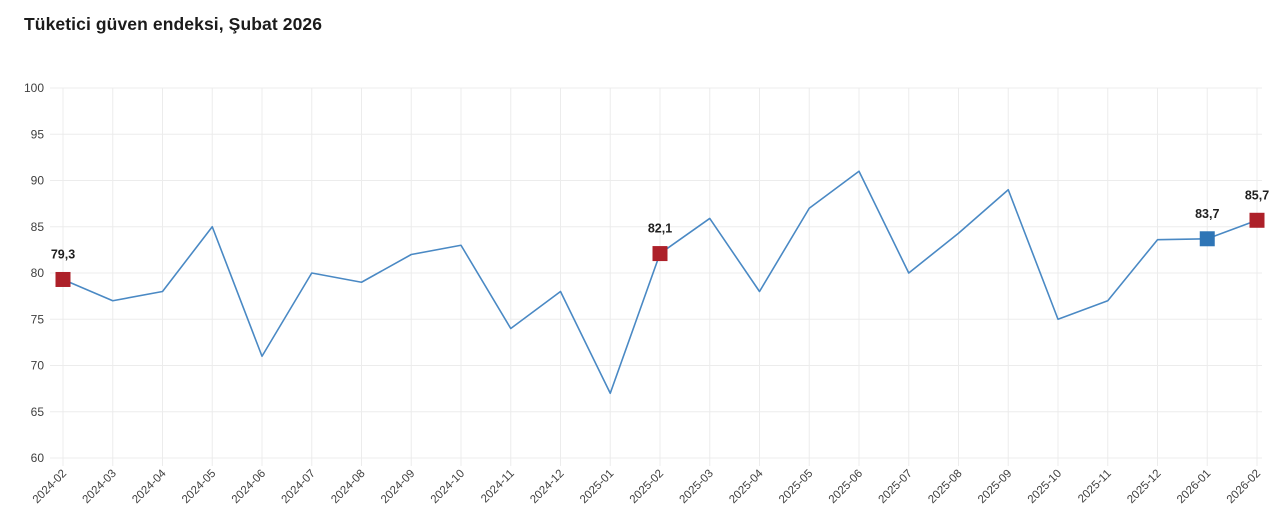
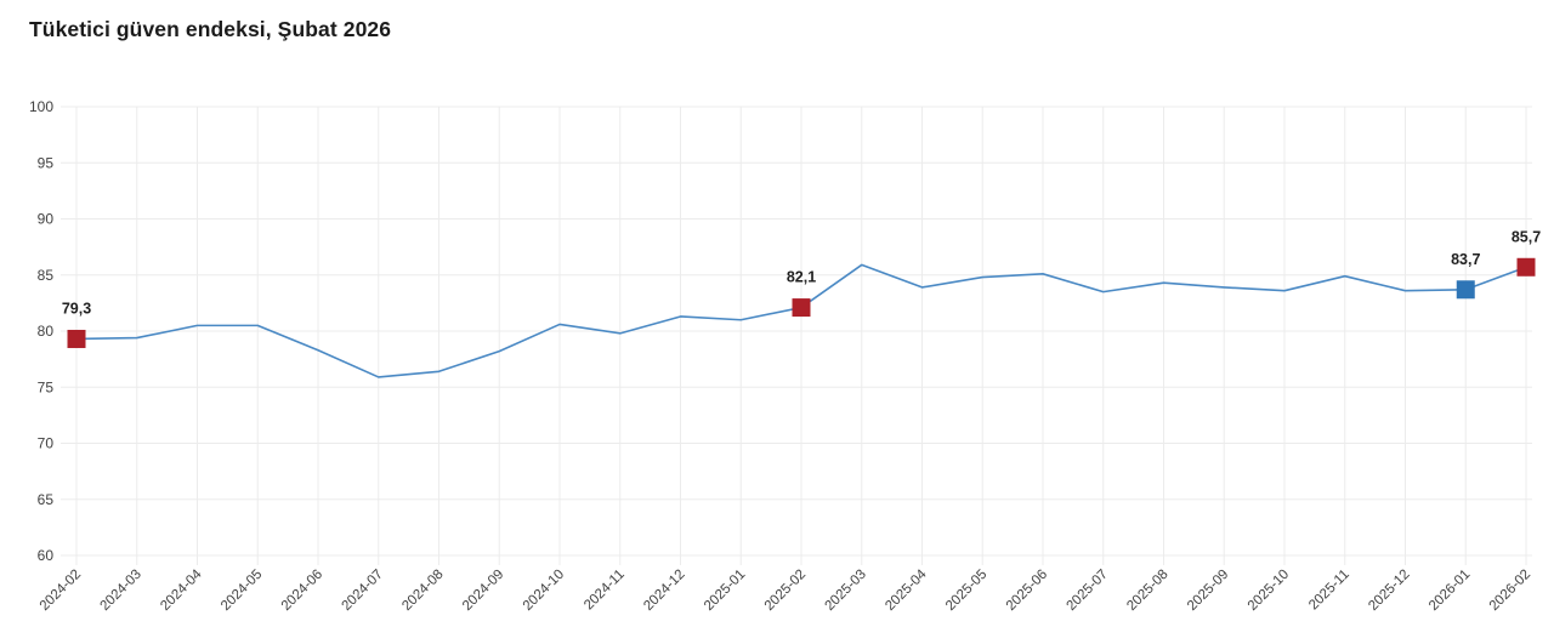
2024-03: 77 -> 79
2024-04: 78 -> 80
2024-05: 85 -> 80
2024-06: 71 -> 78
2024-07: 80 -> 76
2024-08: 79 -> 76
2024-09: 82 -> 78
2024-10: 83 -> 81
2024-11: 74 -> 80
2024-12: 78 -> 81
2025-01: 67 -> 81
2025-04: 78 -> 84
2025-05: 87 -> 85
2025-06: 91 -> 85
2025-07: 80 -> 84
2025-09: 89 -> 84
2025-10: 75 -> 84
2025-11: 77 -> 85
